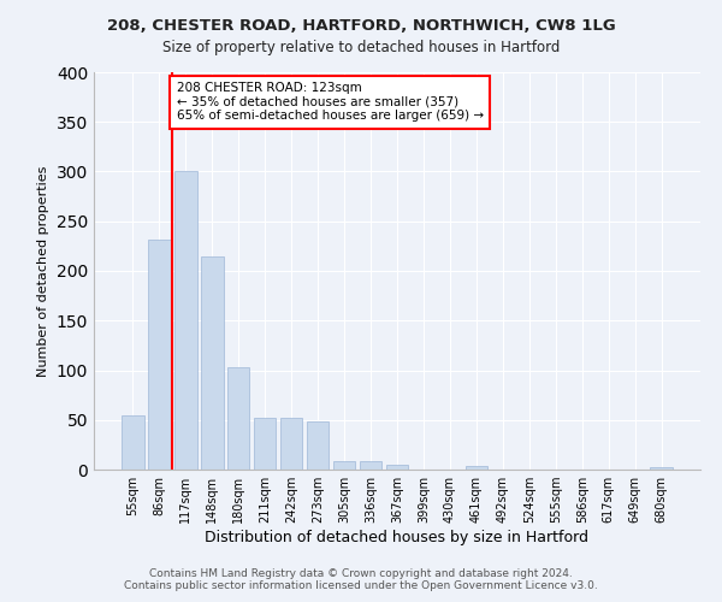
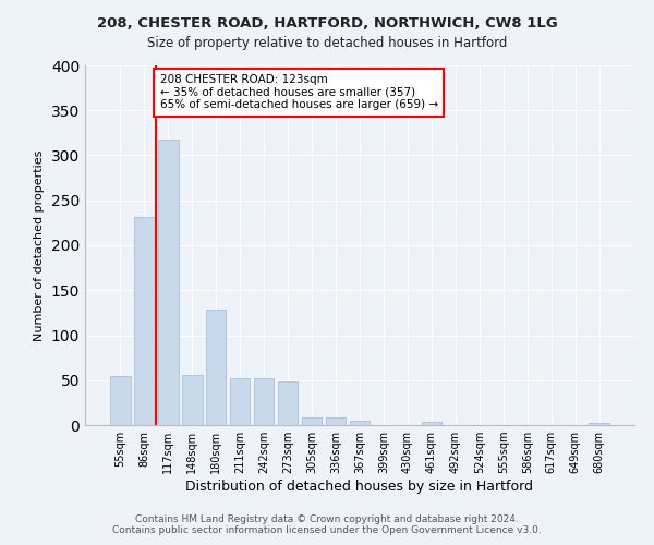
117sqm: 300 -> 318
148sqm: 215 -> 56
180sqm: 103 -> 128
